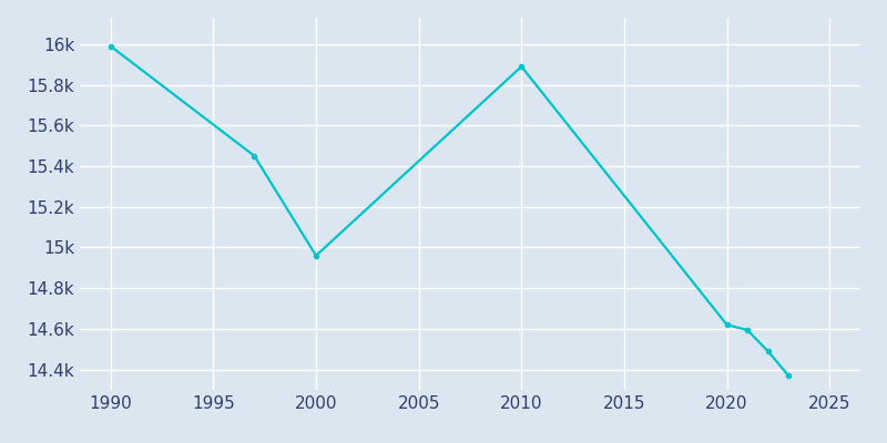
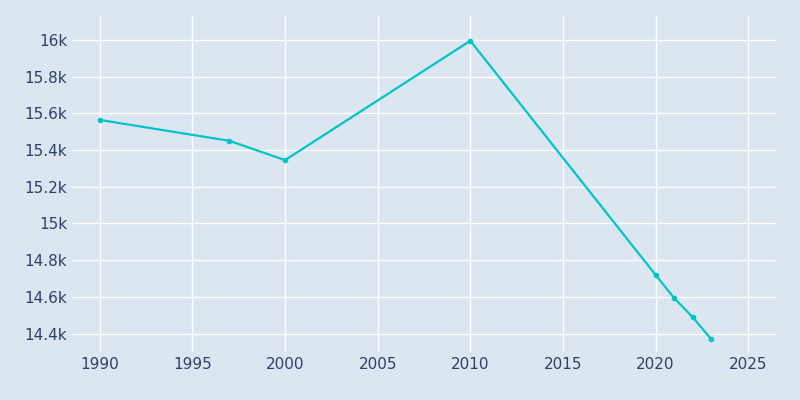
1990: 15.99k -> 15.56k
2000: 14.96k -> 15.34k
2010: 15.89k -> 16.00k
2020: 14.62k -> 14.72k
